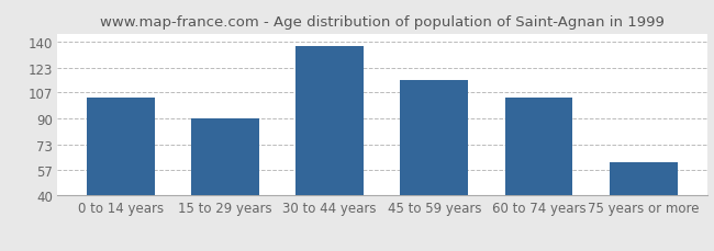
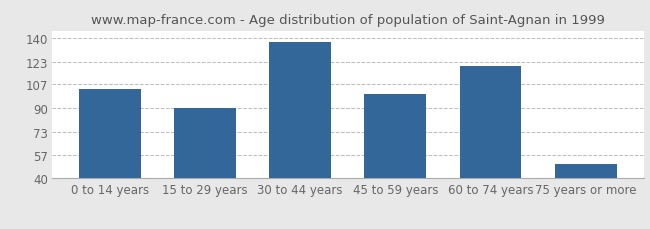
45 to 59 years: 115 -> 100
60 to 74 years: 104 -> 120
75 years or more: 62 -> 50
